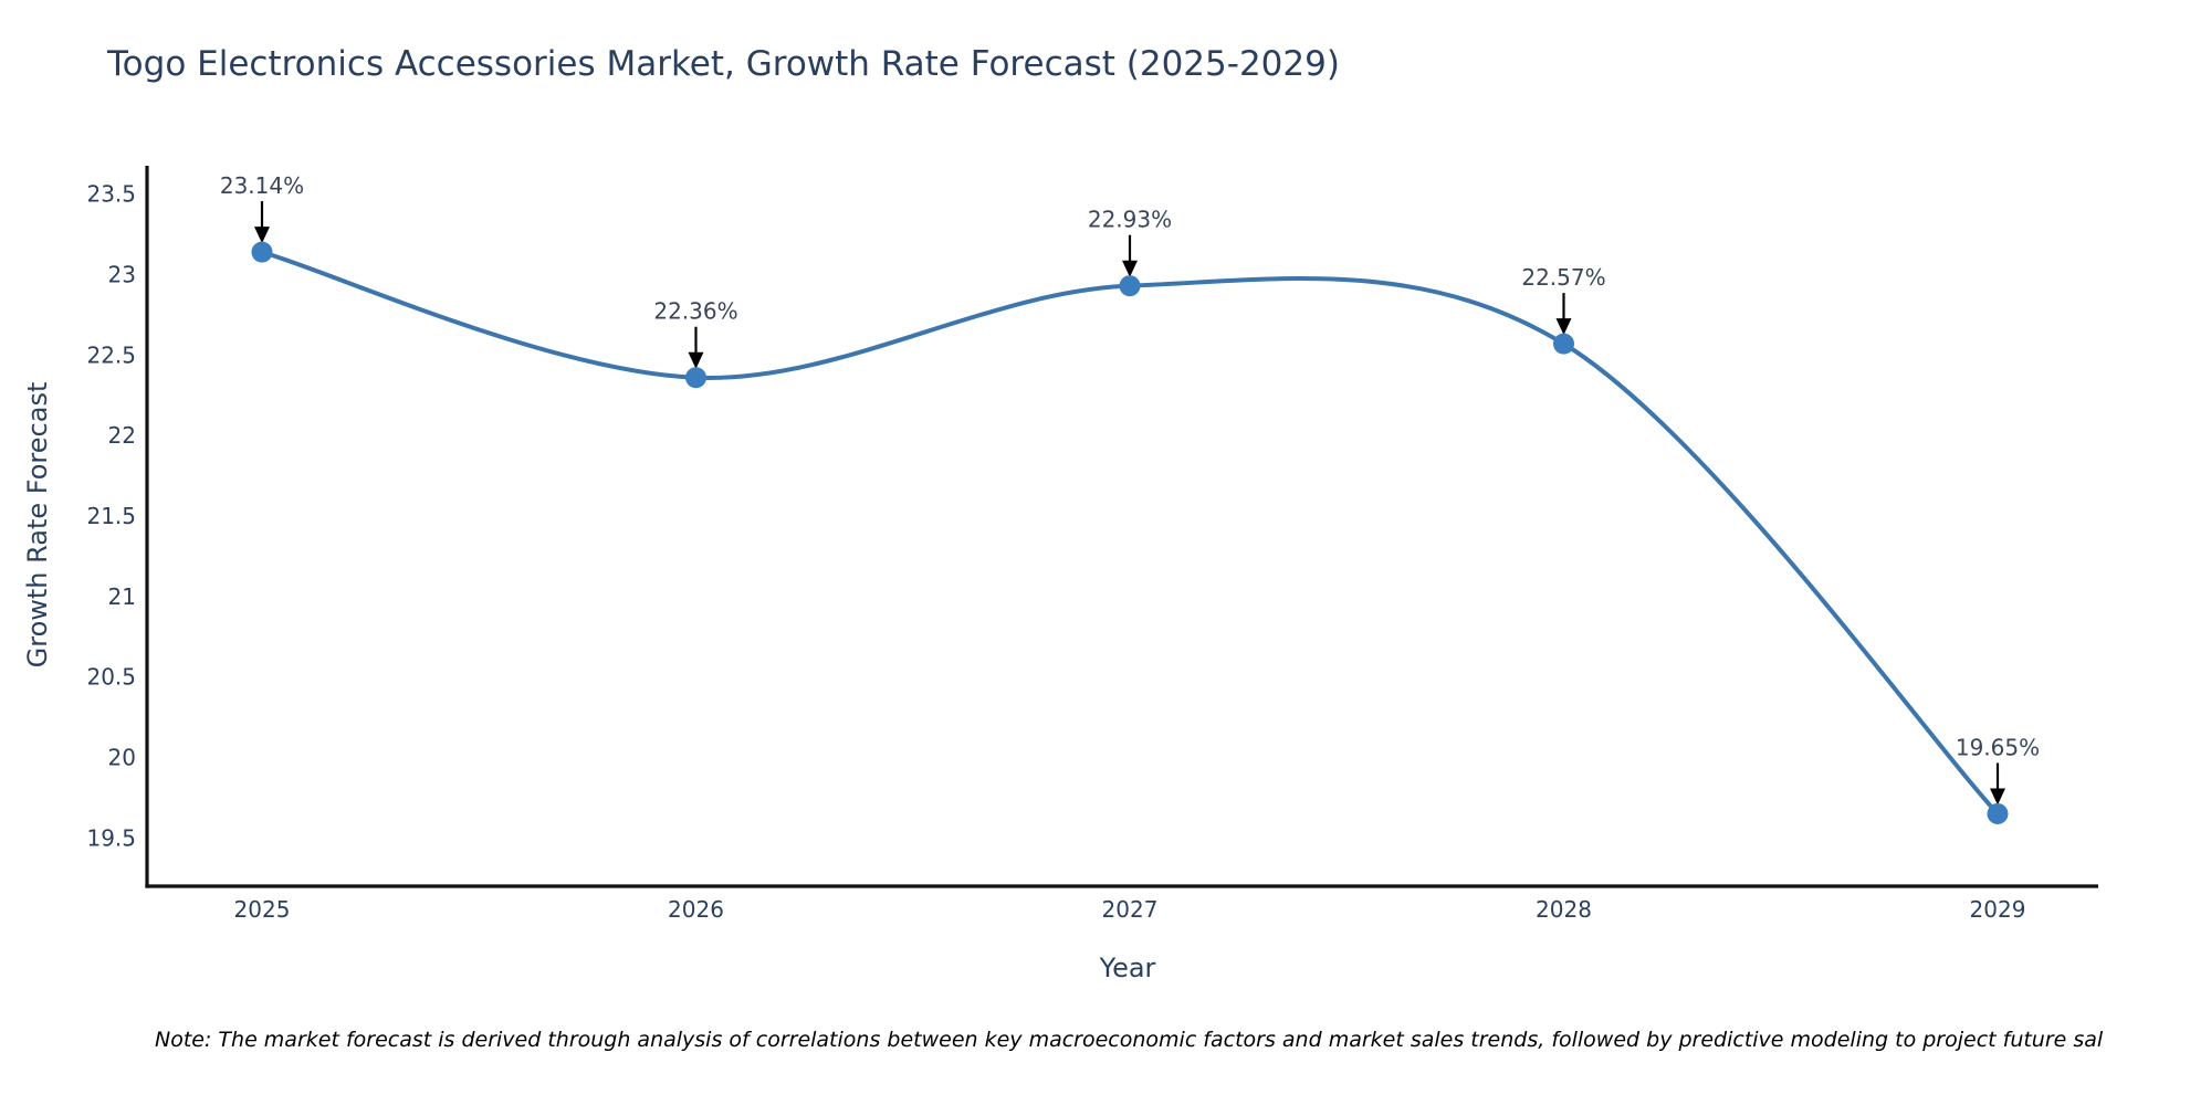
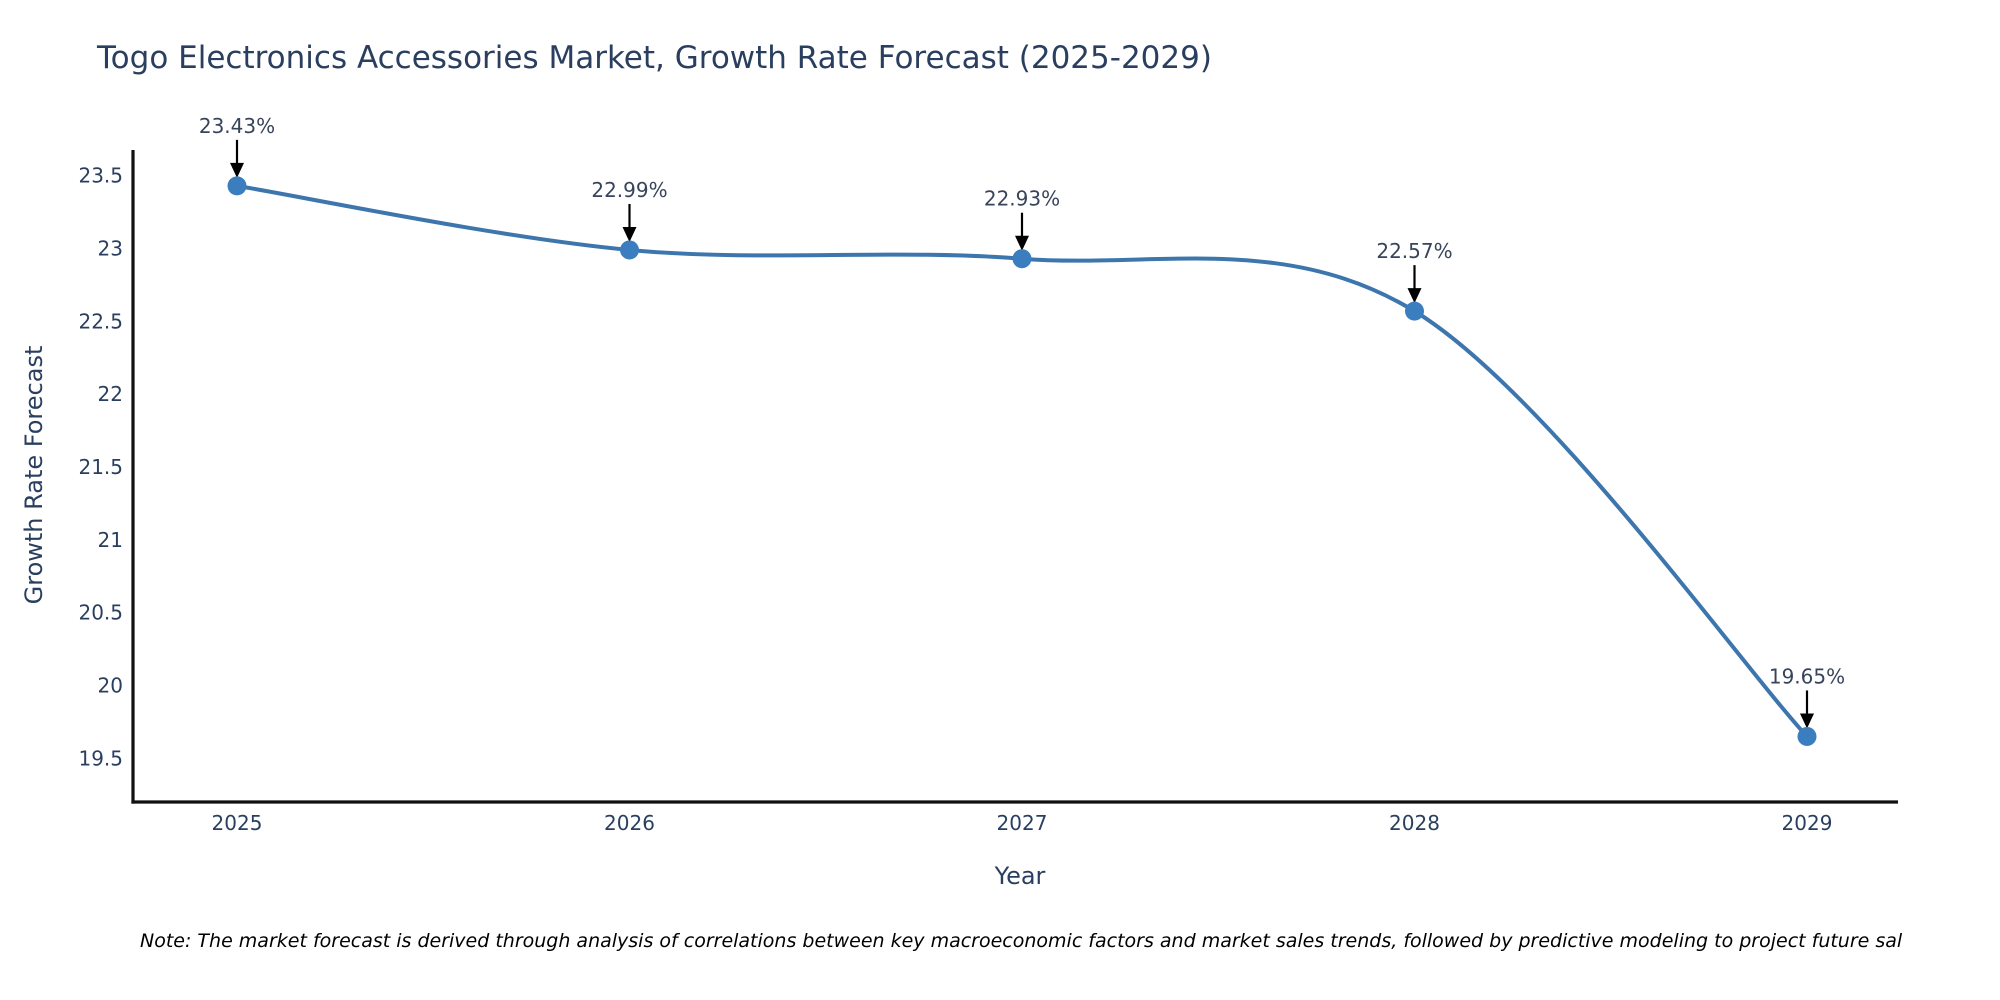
2025: 23.14% -> 23.43%
2026: 22.36% -> 22.99%
